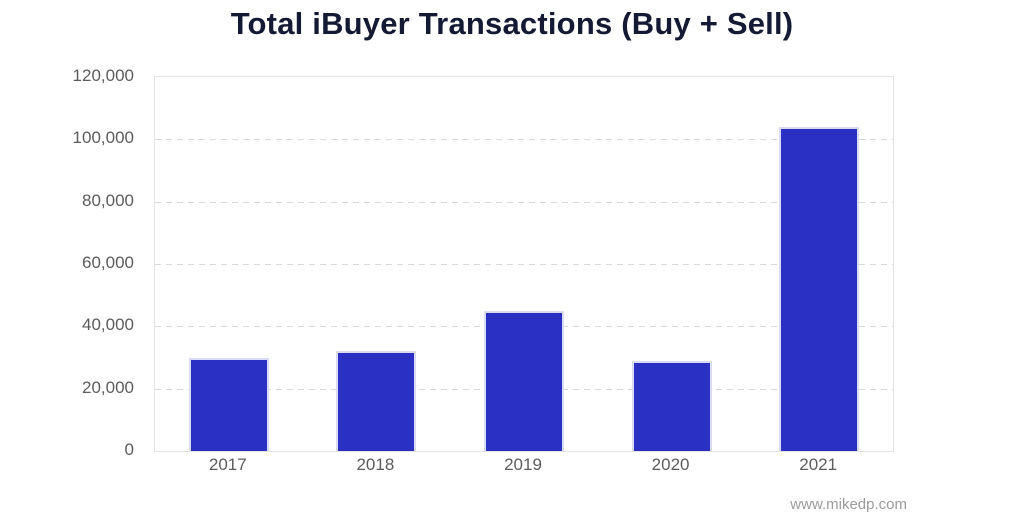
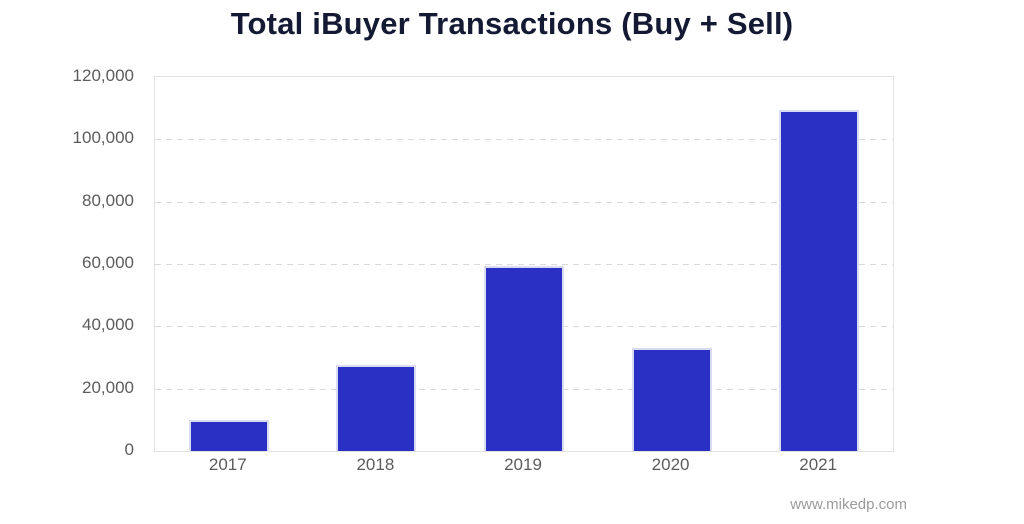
2017: 30000 -> 10000
2018: 32000 -> 28000
2019: 45000 -> 60000
2020: 29000 -> 33000
2021: 104000 -> 110000
